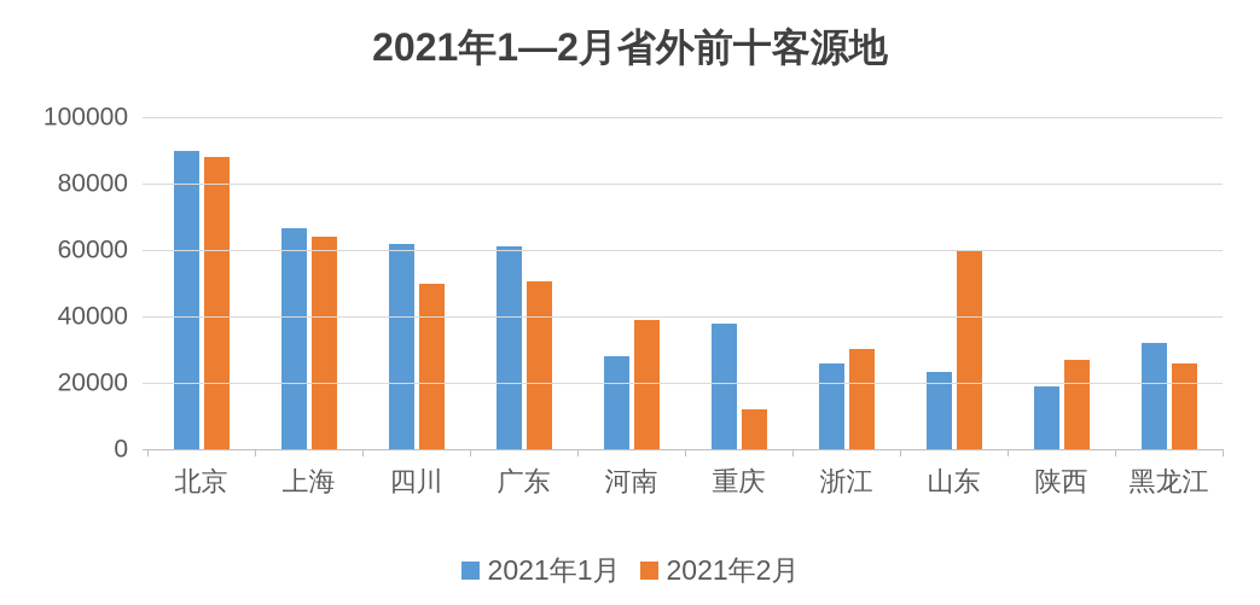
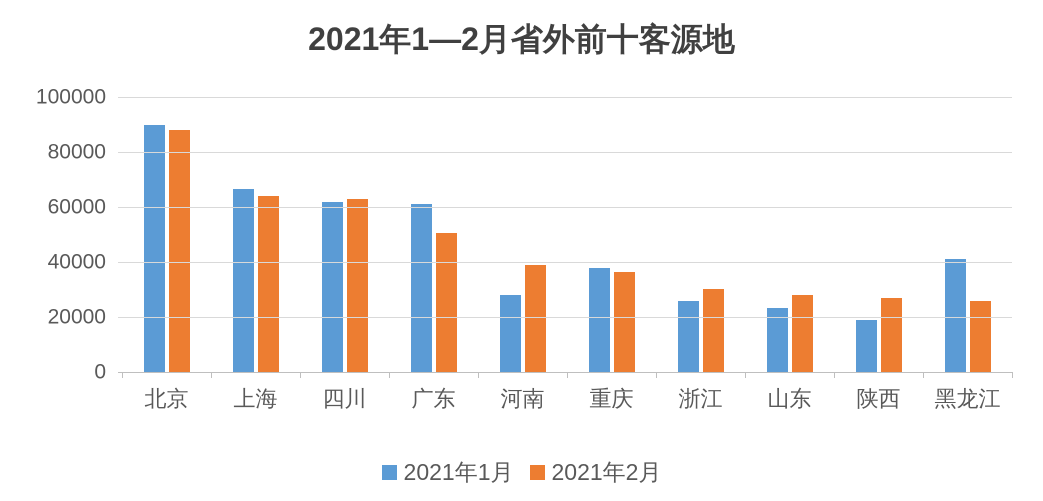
2021年2月/四川: 50000 -> 63000
2021年2月/重庆: 12000 -> 36000
2021年2月/山东: 60000 -> 28000
2021年1月/黑龙江: 32000 -> 41000
